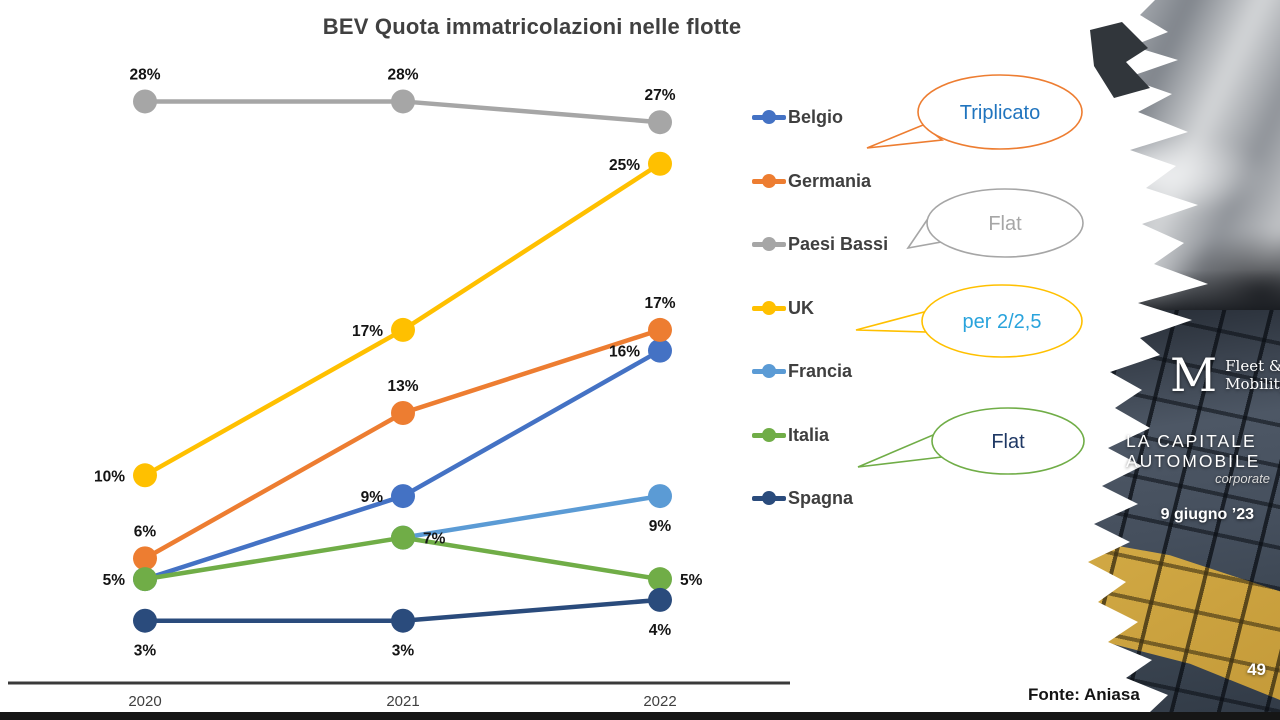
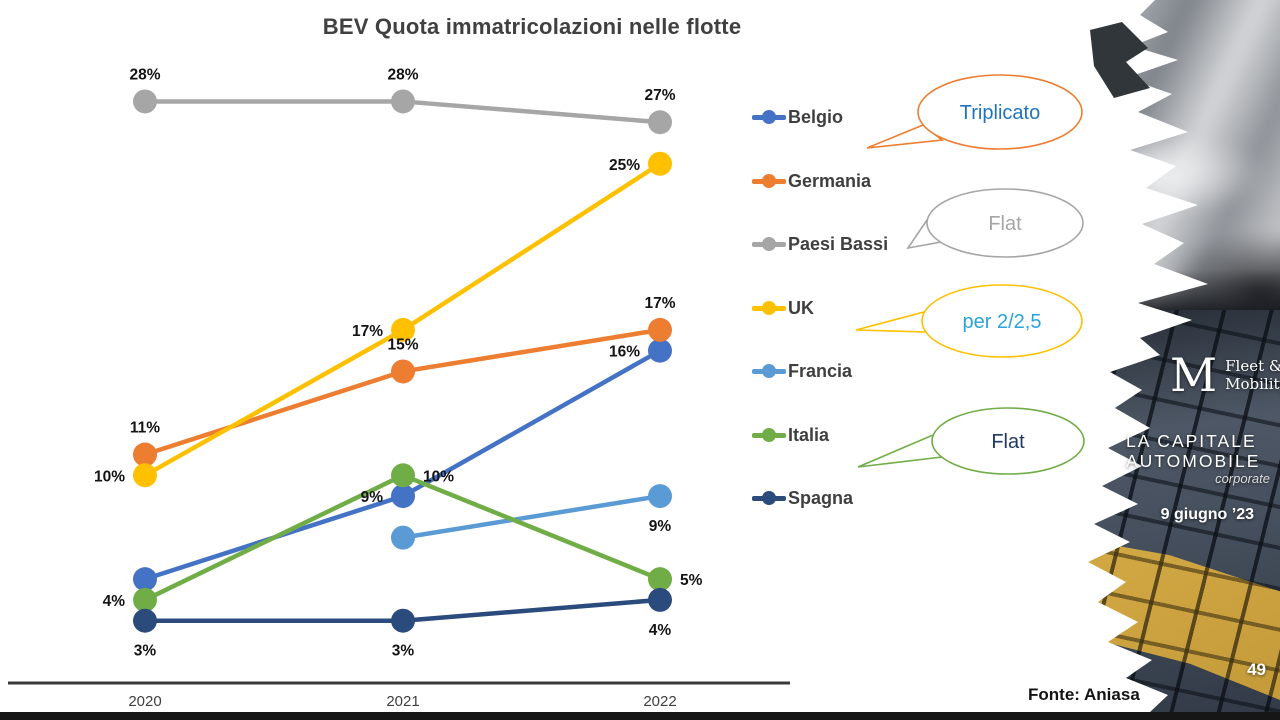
Germania/2020: 6% -> 11%
Italia/2020: 5% -> 4%
Germania/2021: 13% -> 15%
Italia/2021: 7% -> 10%
